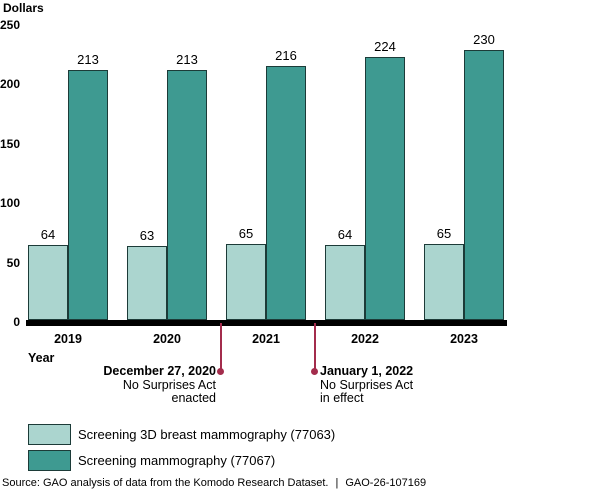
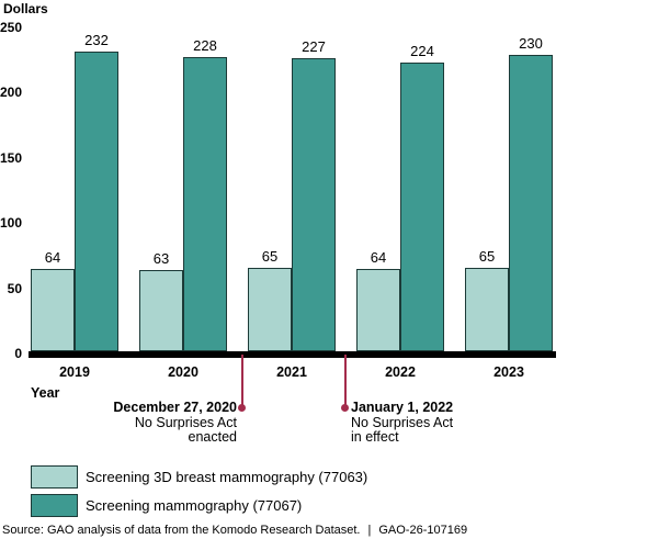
Screening mammography (77067)/2019: 213 -> 232
Screening mammography (77067)/2020: 213 -> 228
Screening mammography (77067)/2021: 216 -> 227
